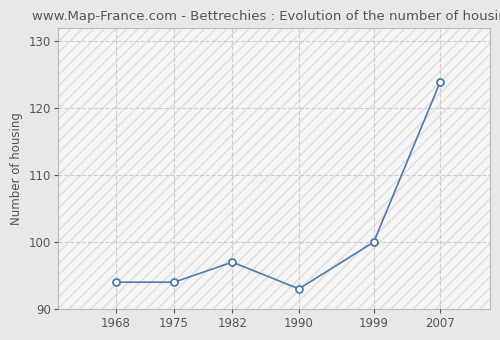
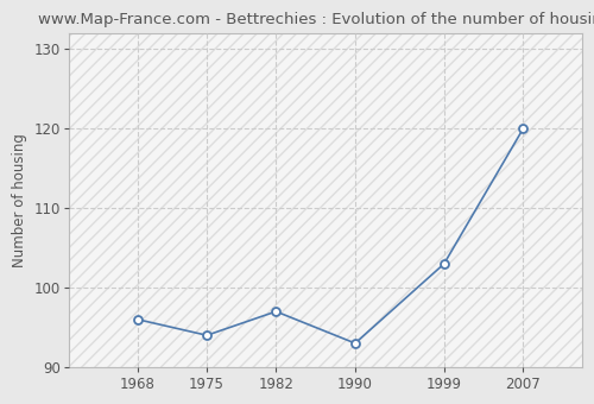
1968: 94 -> 96
1999: 100 -> 103
2007: 124 -> 120
